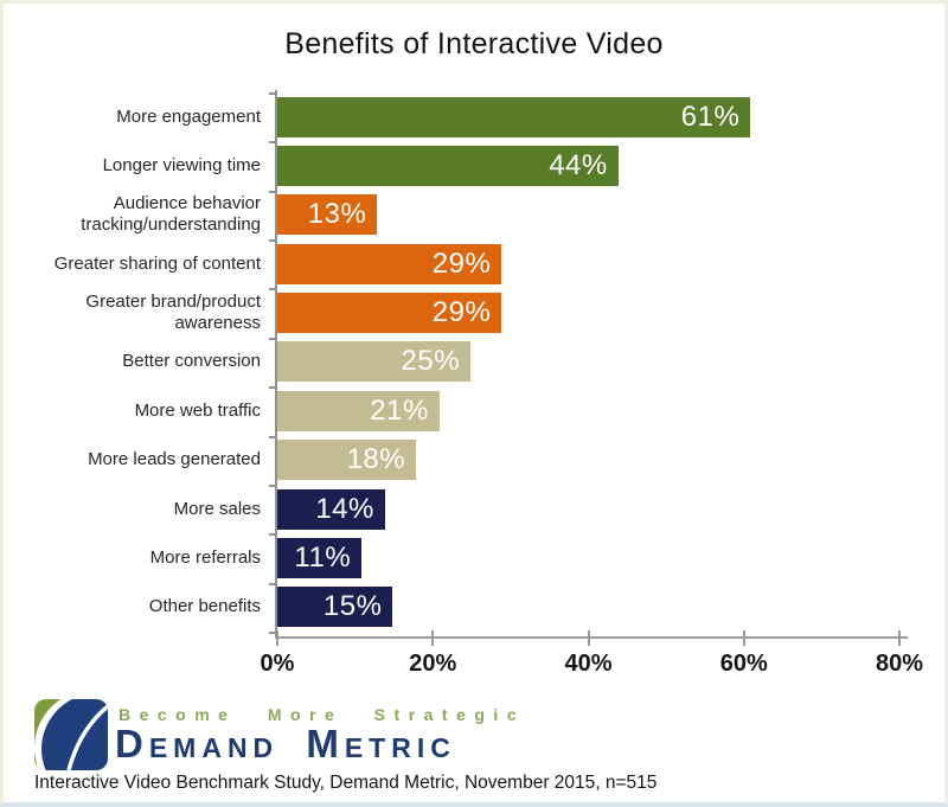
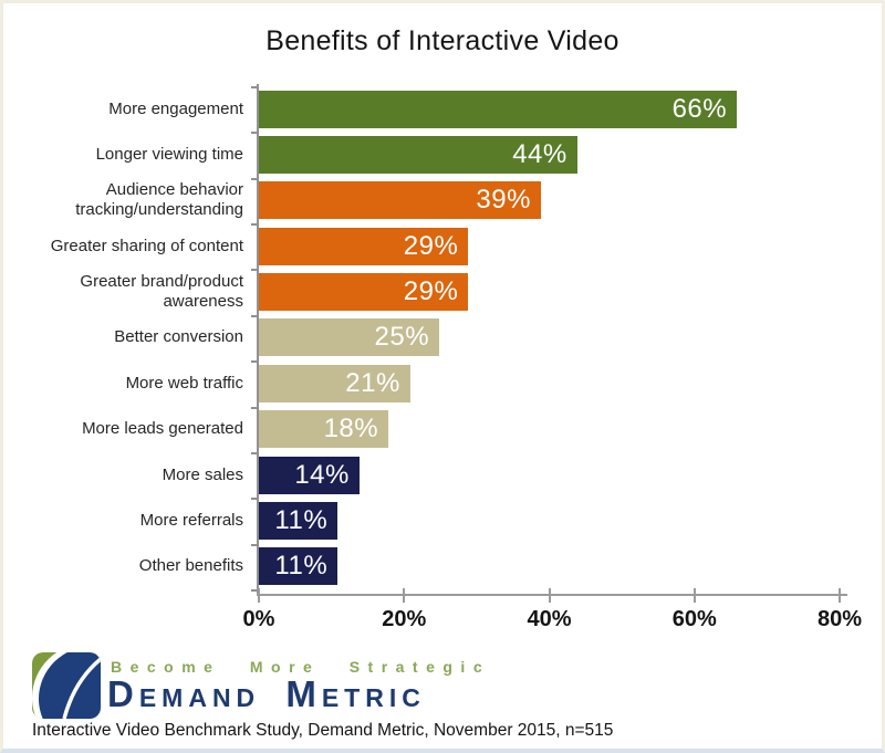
More engagement: 61% -> 66%
Audience behavior tracking/understanding: 13% -> 39%
Other benefits: 15% -> 11%
